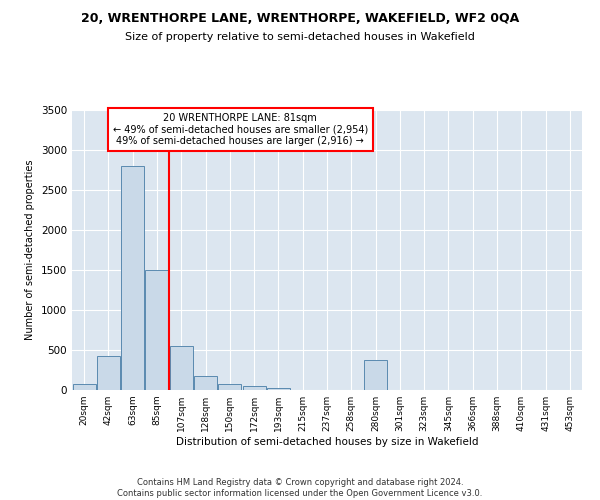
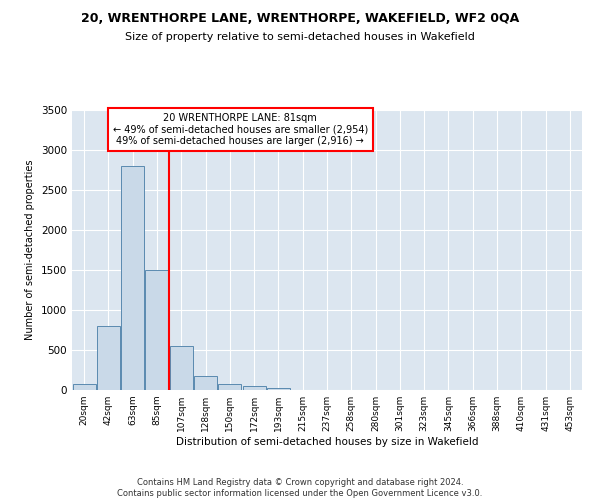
42sqm: 420 -> 800
280sqm: 380 -> 0
